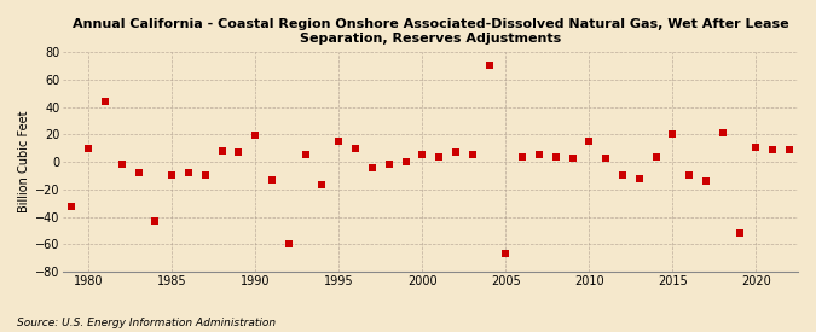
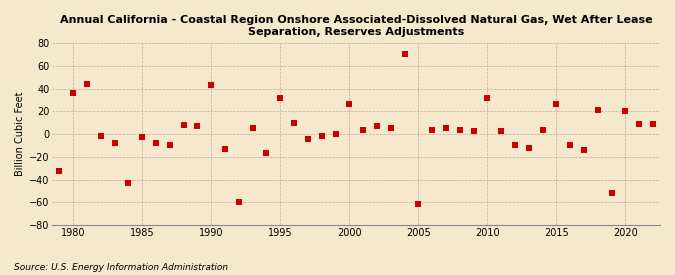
1980: 10 -> 36
1985: -10 -> -3
1990: 19 -> 43
1995: 15 -> 32
2000: 5 -> 26
2005: -67 -> -61
2010: 15 -> 32
2015: 20 -> 26
2020: 11 -> 20
